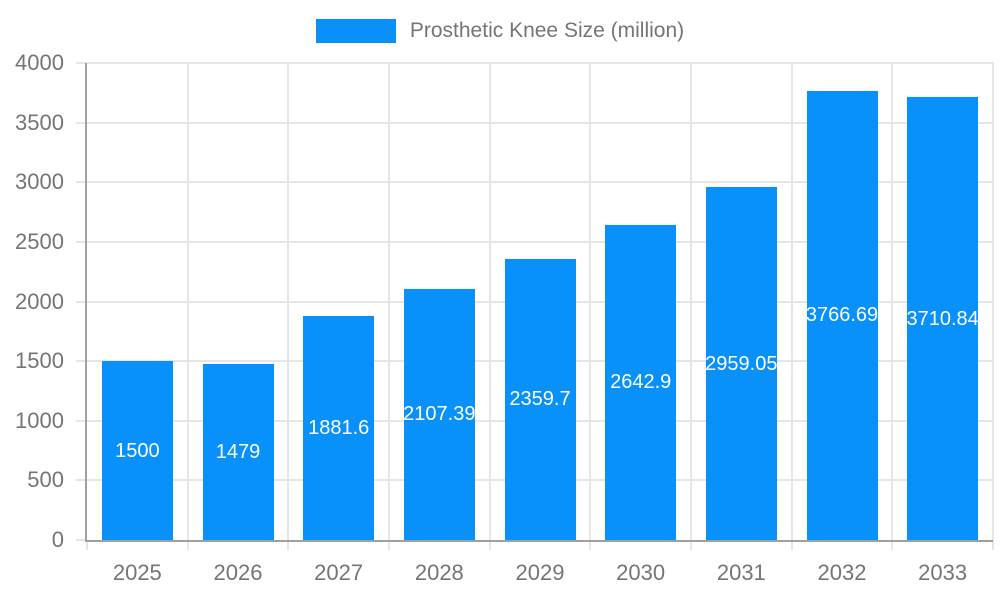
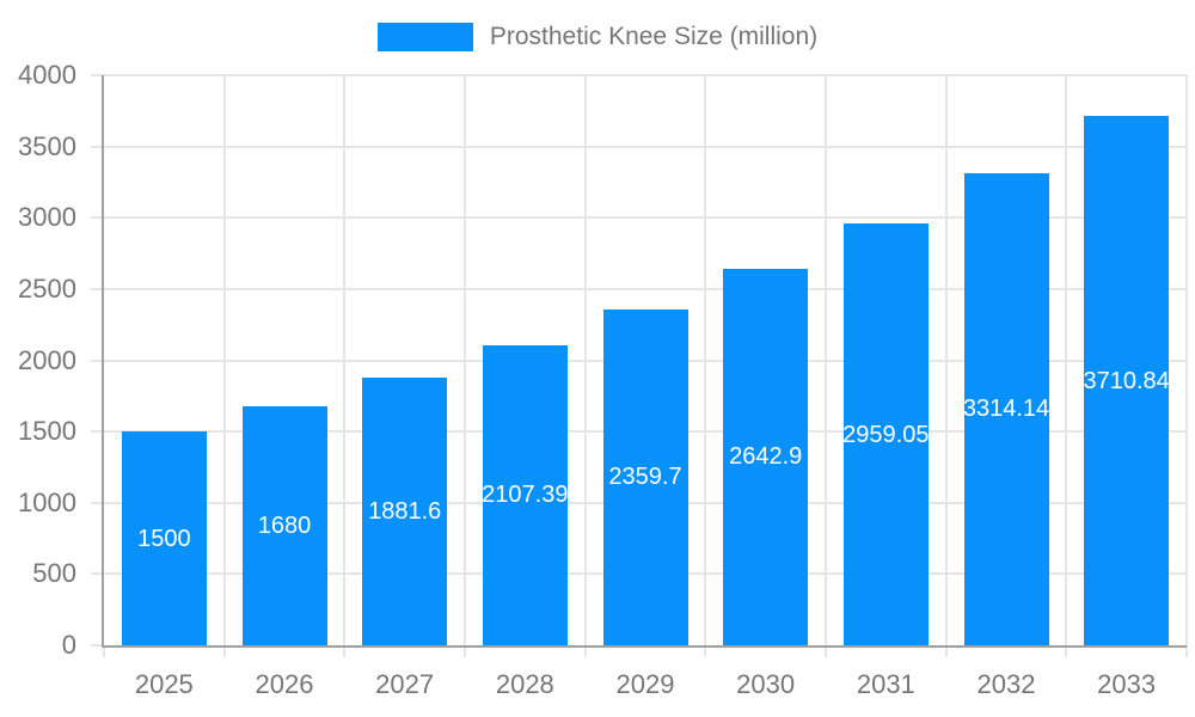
2026: 1479 -> 1680
2032: 3766.69 -> 3314.14
